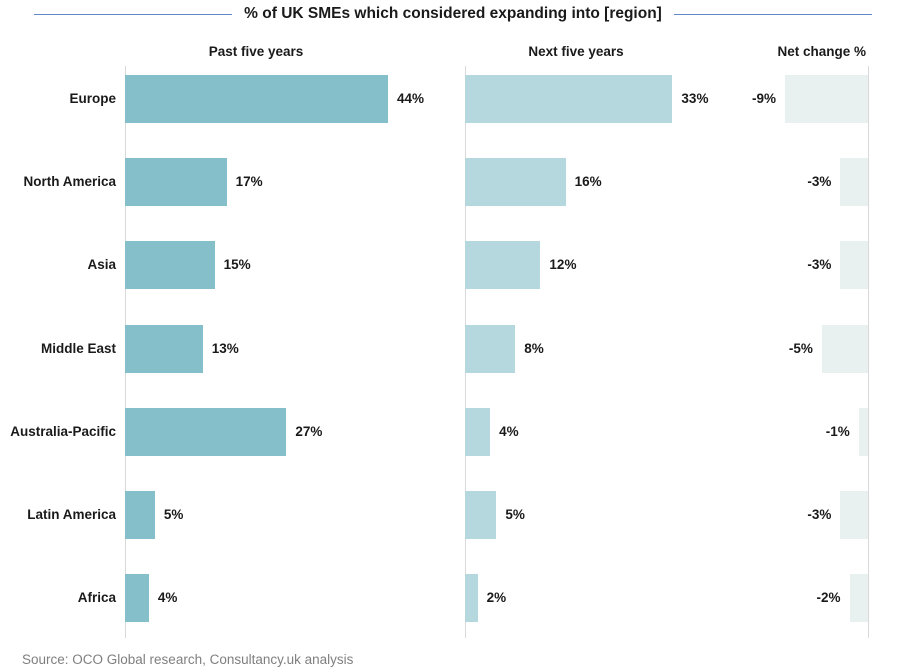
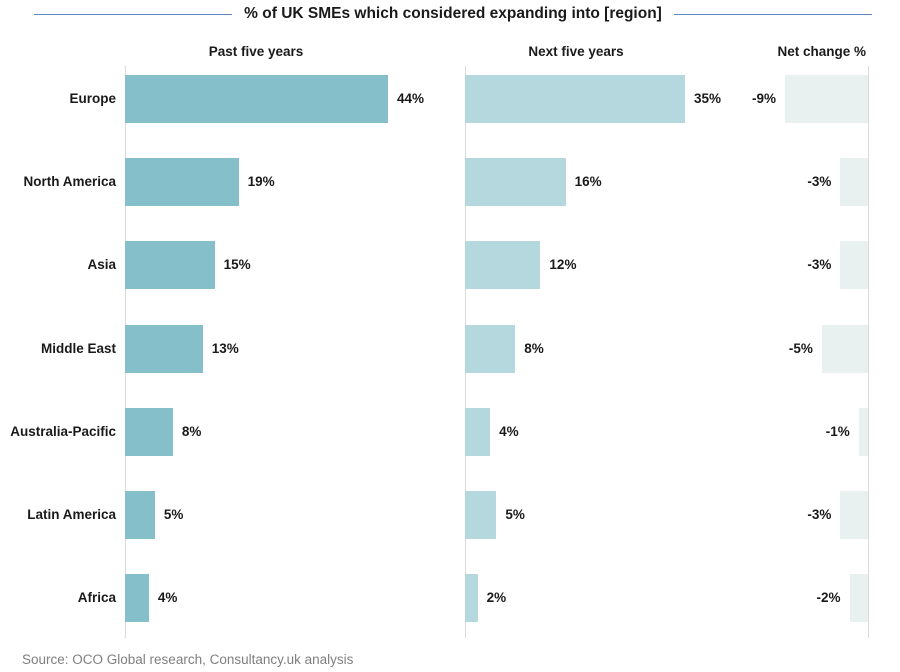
Next five years/Europe: 33% -> 35%
Past five years/North America: 17% -> 19%
Past five years/Australia-Pacific: 27% -> 8%
